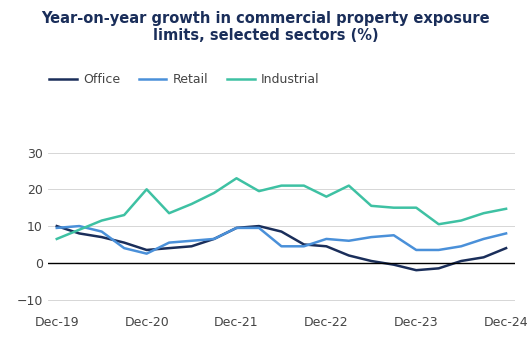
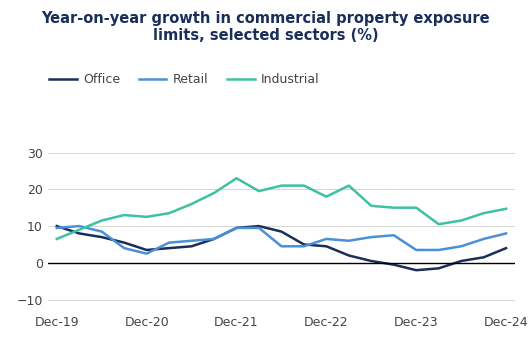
Industrial/Dec-20: 20.0 -> 12.5
